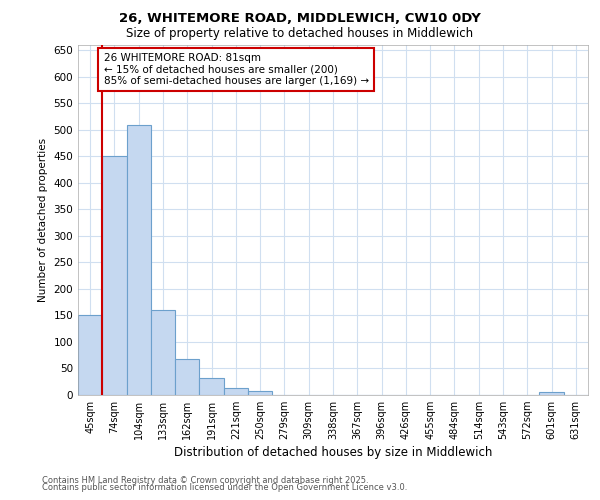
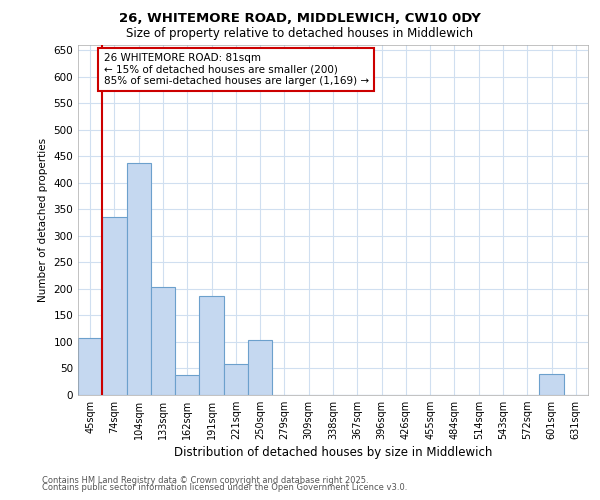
45sqm: 150 -> 108
74sqm: 450 -> 336
104sqm: 510 -> 438
133sqm: 160 -> 204
162sqm: 68 -> 38
191sqm: 32 -> 186
221sqm: 13 -> 58
250sqm: 8 -> 104
601sqm: 5 -> 40
